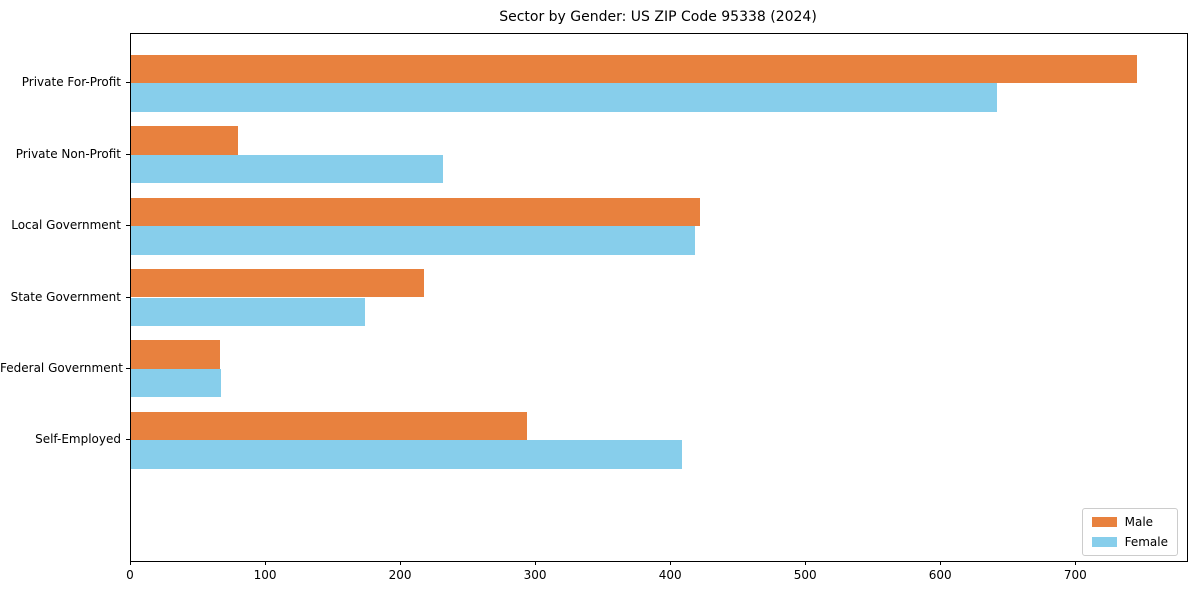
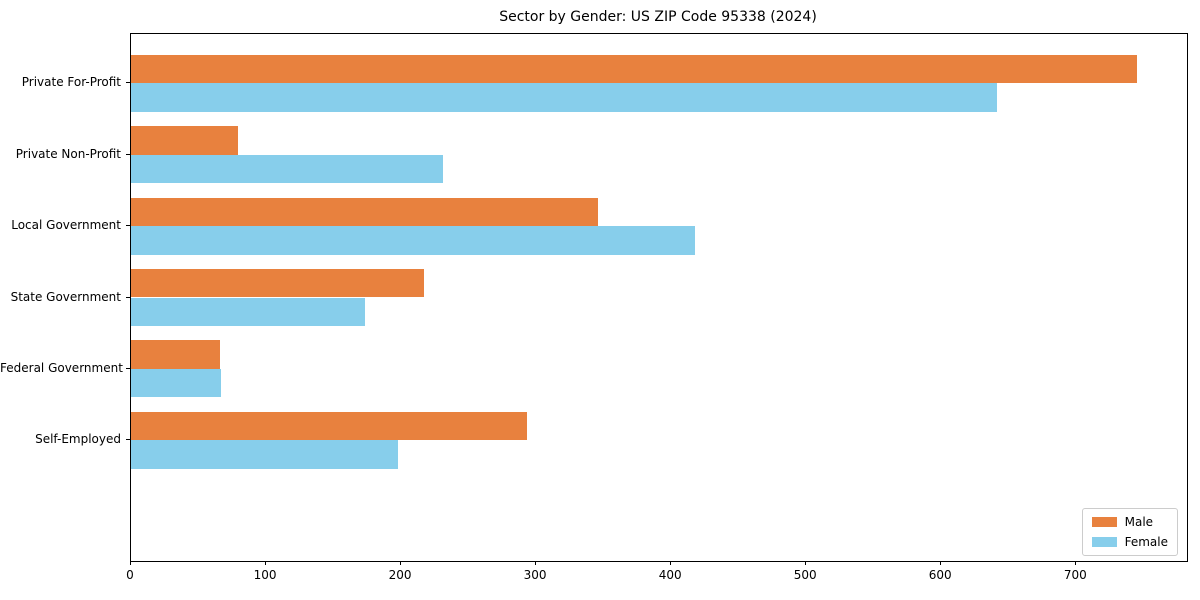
Male/Local Government: 421 -> 346
Female/Self-Employed: 408 -> 198
